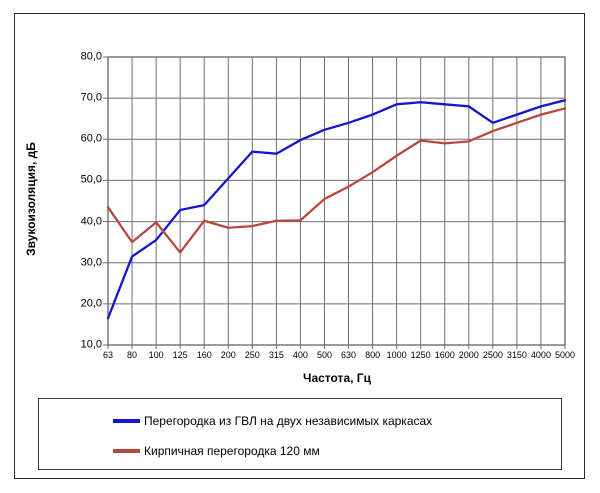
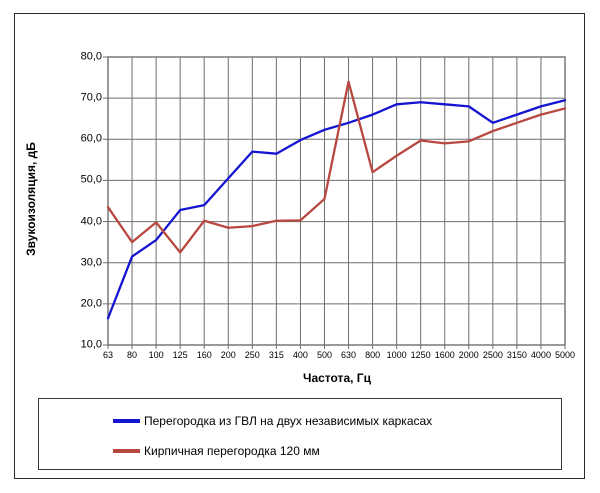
Кирпичная перегородка 120 мм/630: 48 -> 74
